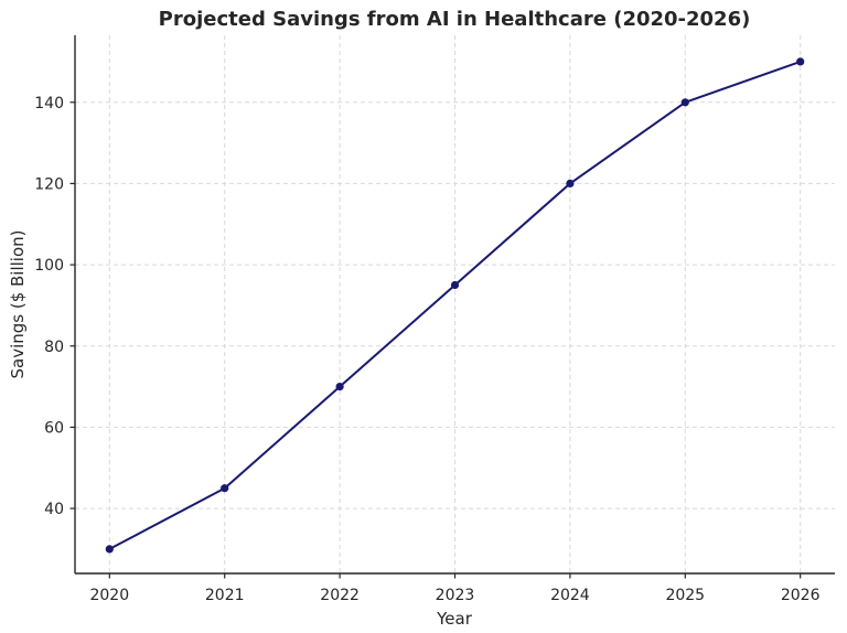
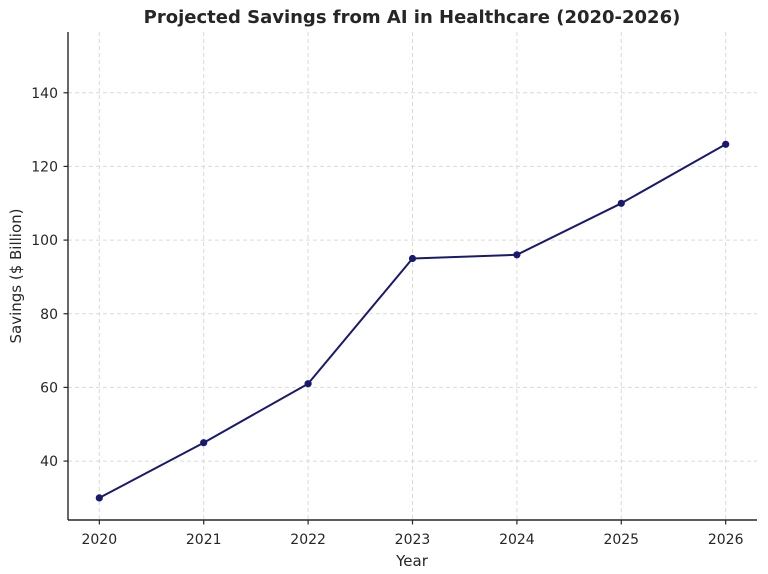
2022: 70 -> 61
2024: 120 -> 96
2025: 140 -> 110
2026: 150 -> 126
